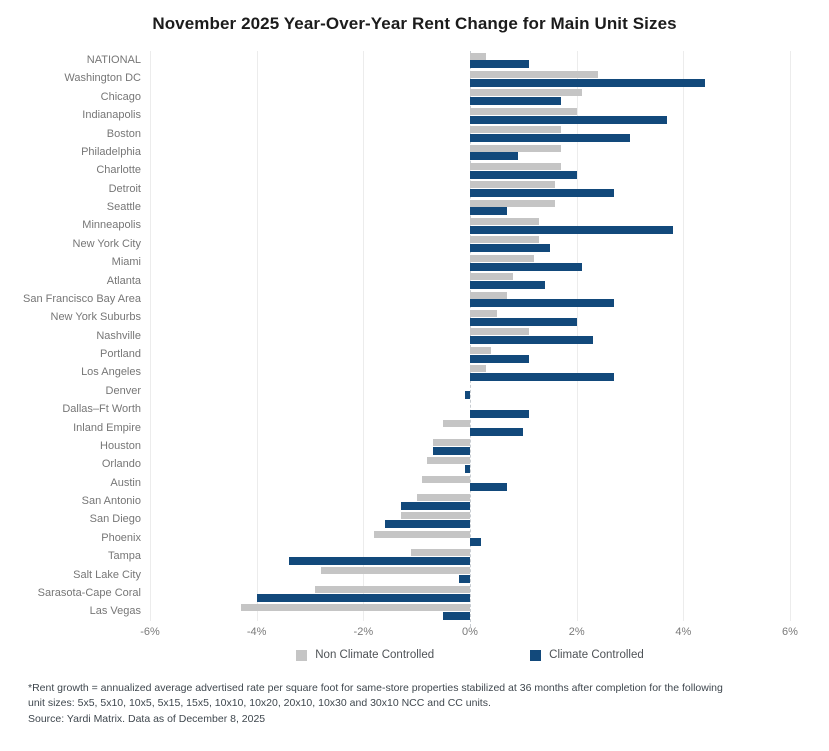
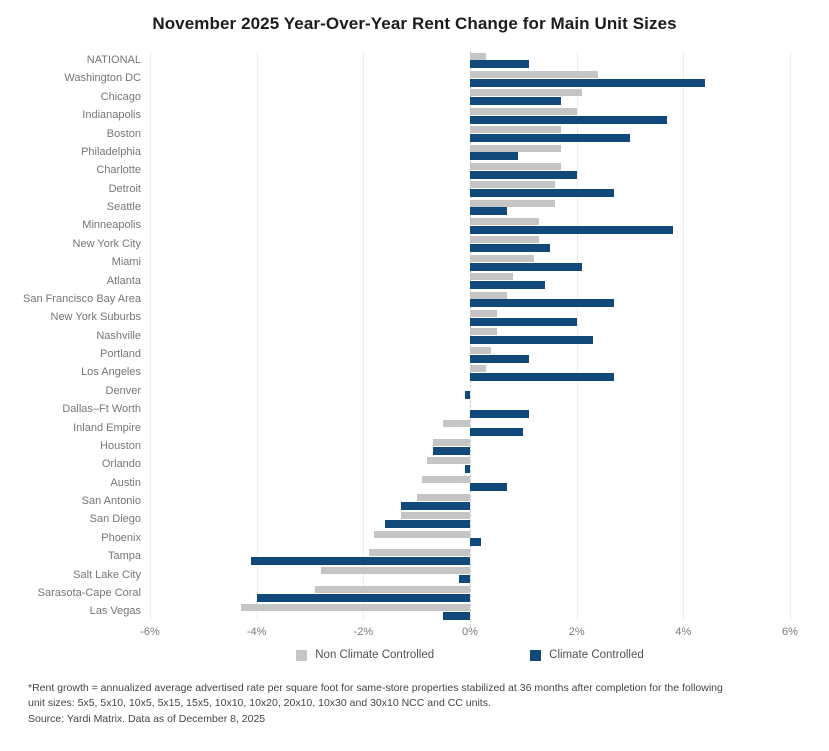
Non Climate Controlled/Nashville: 1.1% -> 0.5%
Non Climate Controlled/Tampa: -1.1% -> -1.9%
Climate Controlled/Tampa: -3.4% -> -4.1%
